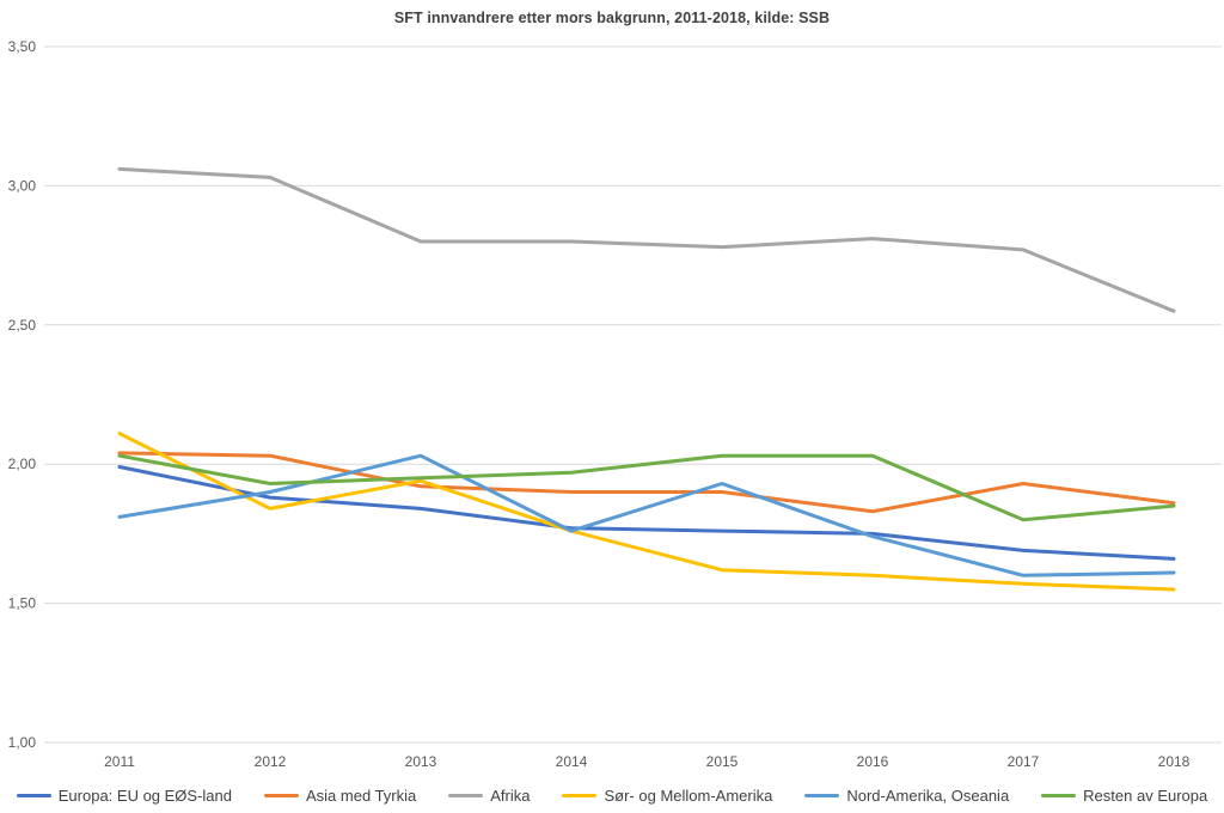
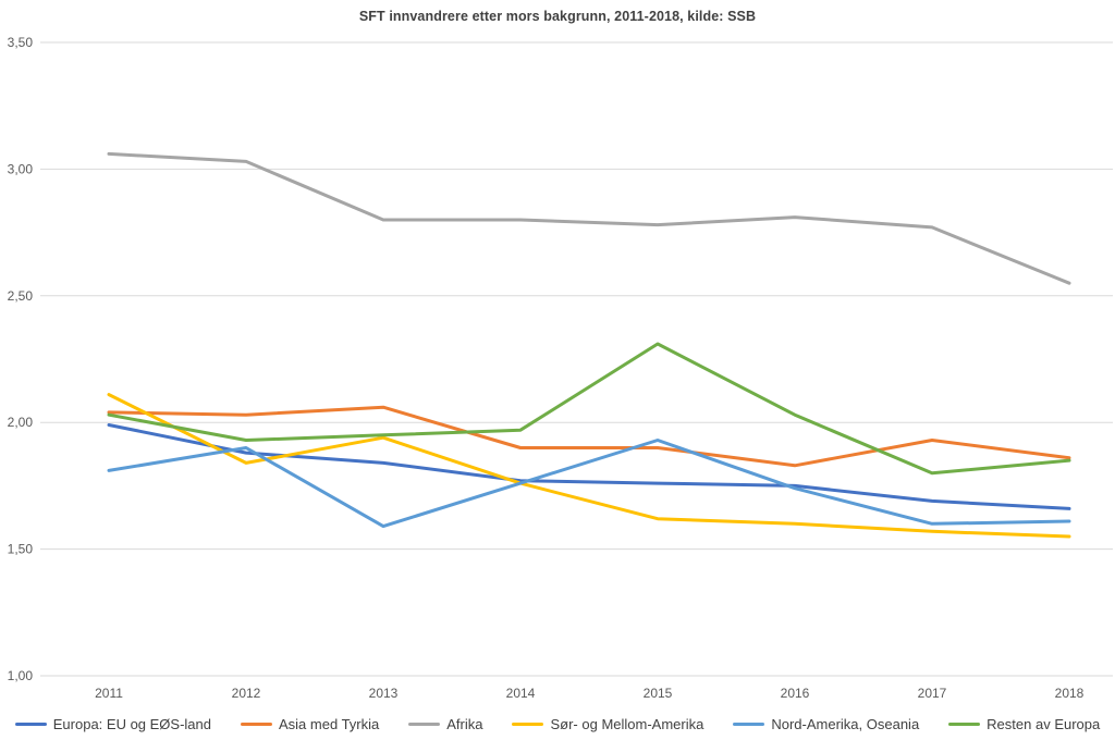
Asia med Tyrkia/2013: 1,92 -> 2,06
Nord-Amerika, Oseania/2013: 2,03 -> 1,59
Resten av Europa/2015: 2,03 -> 2,31
